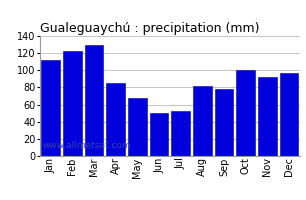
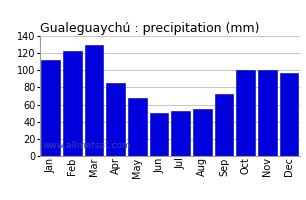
Aug: 82 -> 55
Sep: 78 -> 72
Nov: 92 -> 100
